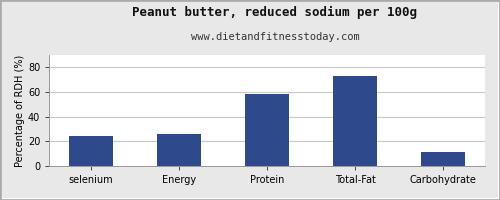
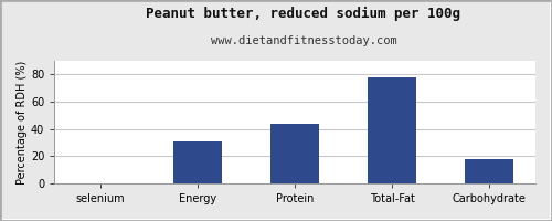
selenium: 24 -> 0
Energy: 26 -> 30
Protein: 58 -> 44
Total-Fat: 73 -> 78
Carbohydrate: 11 -> 18
